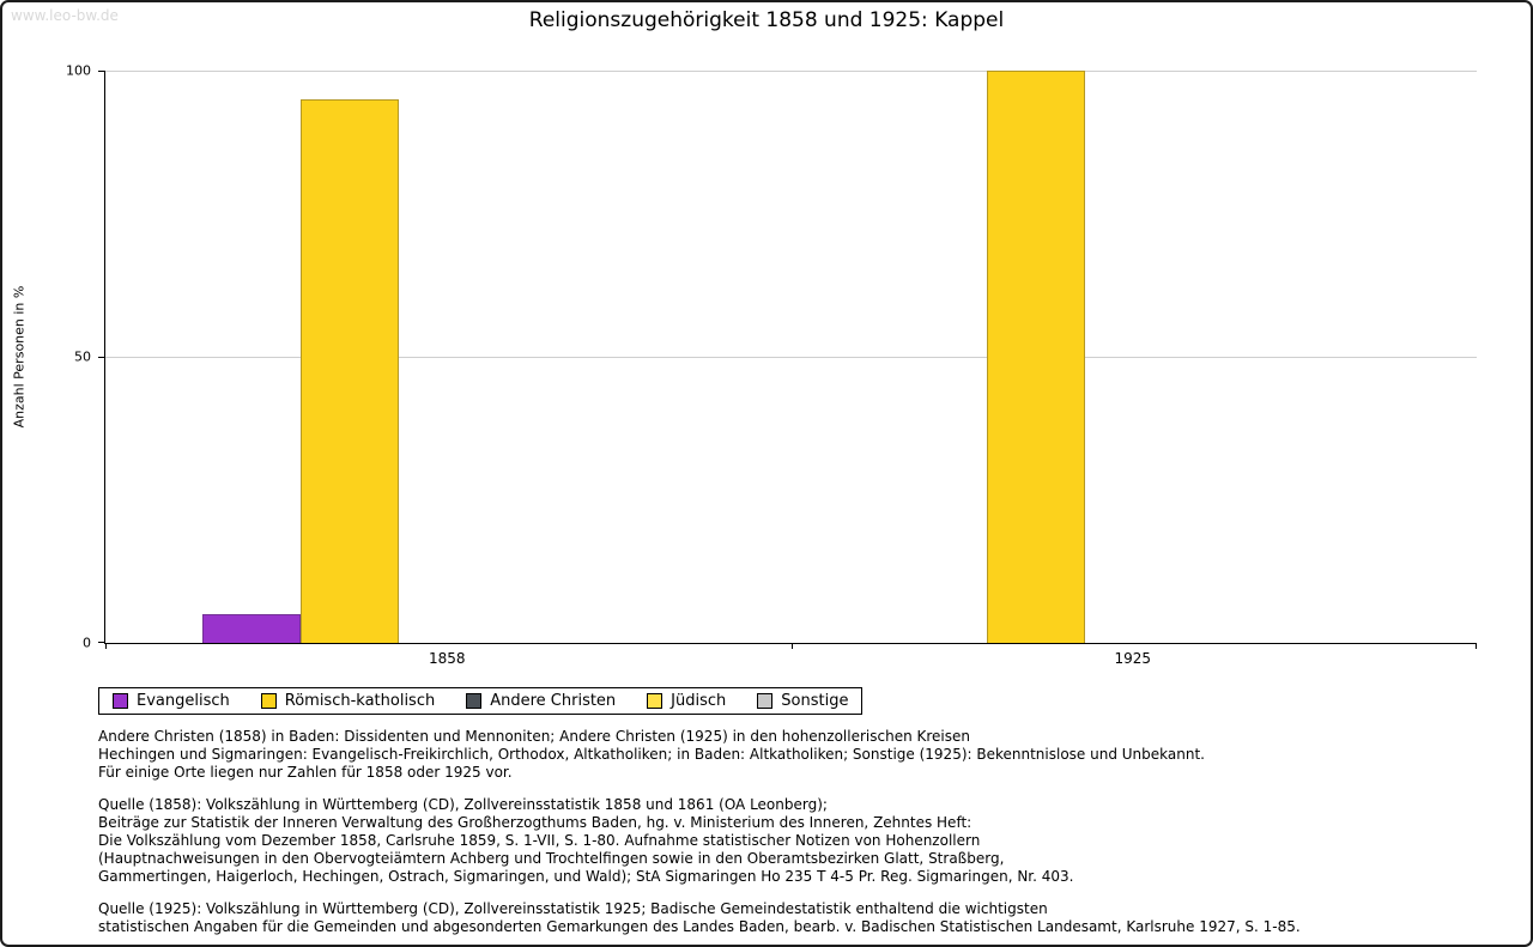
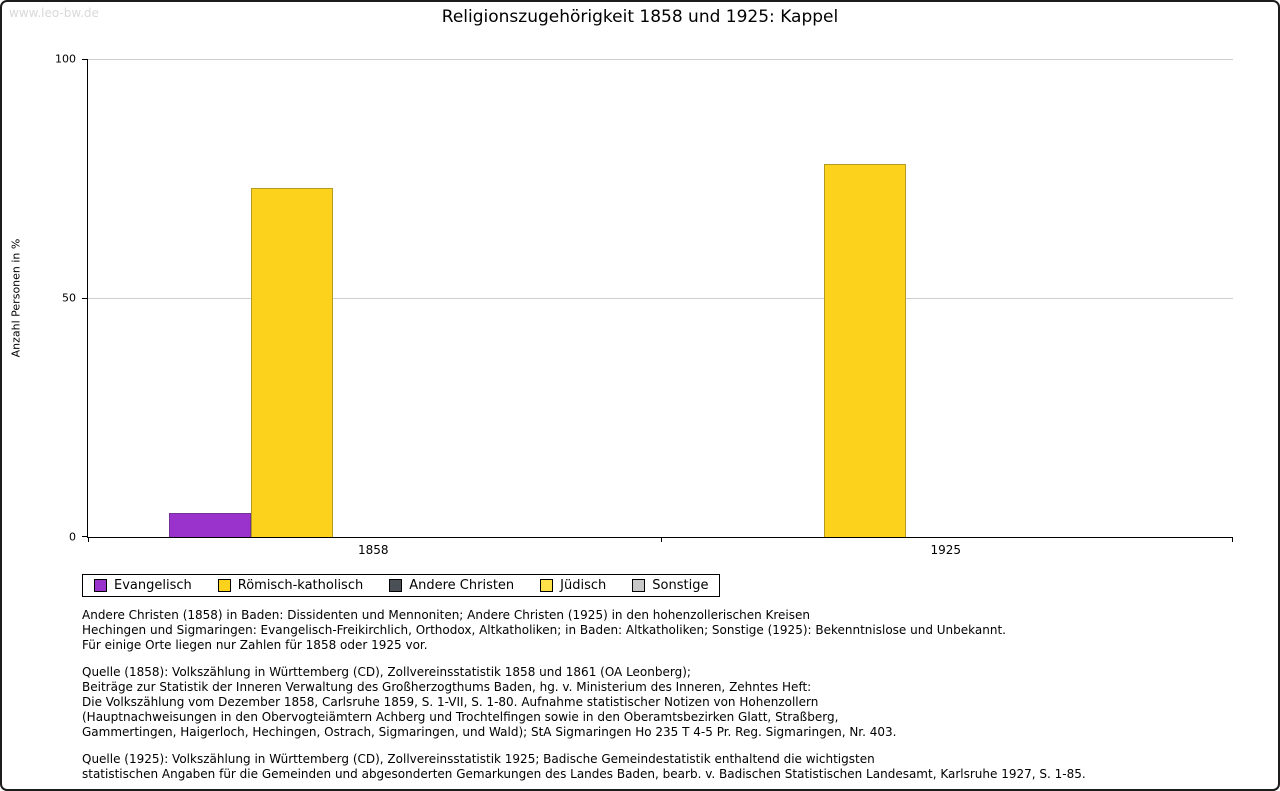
Römisch-katholisch/1858: 95 -> 73
Römisch-katholisch/1925: 100 -> 78
